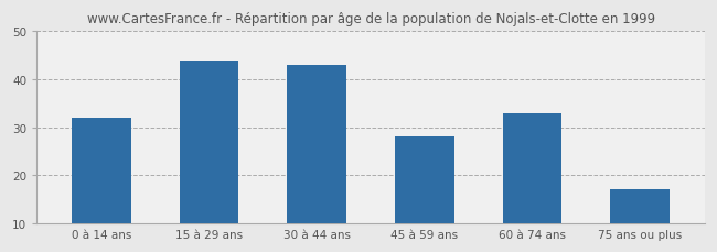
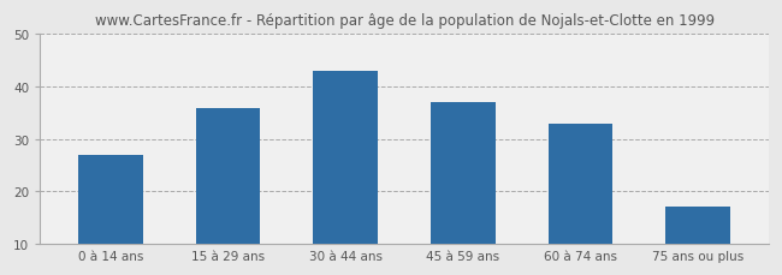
0 à 14 ans: 32 -> 27
15 à 29 ans: 44 -> 36
45 à 59 ans: 28 -> 37
